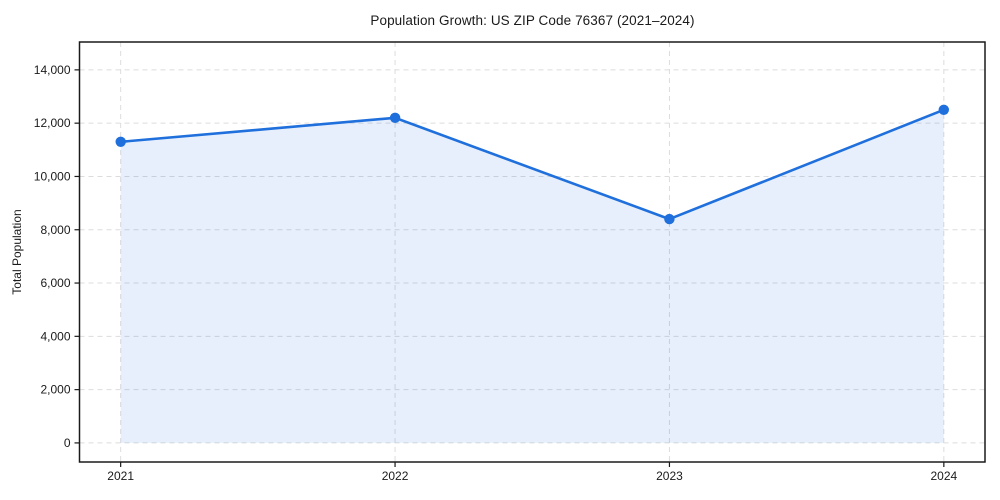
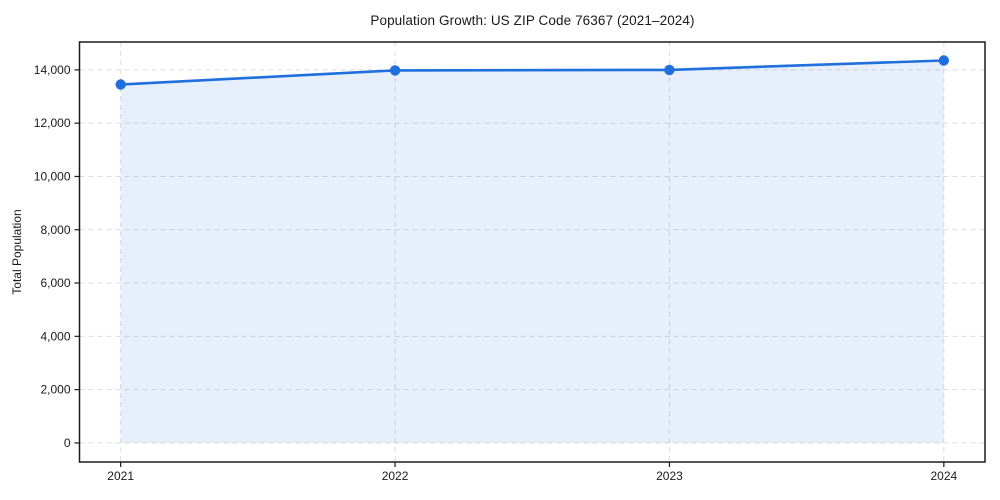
2021: 11300 -> 13400
2022: 12200 -> 14000
2023: 8400 -> 14000
2024: 12500 -> 14400
